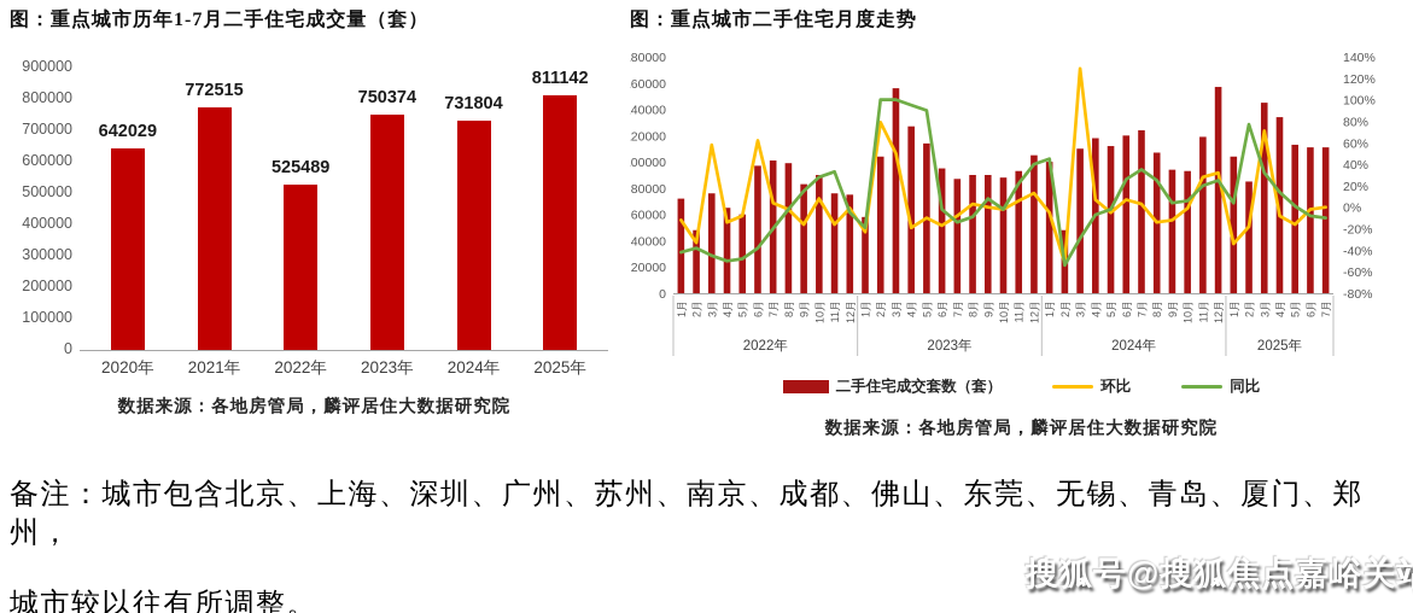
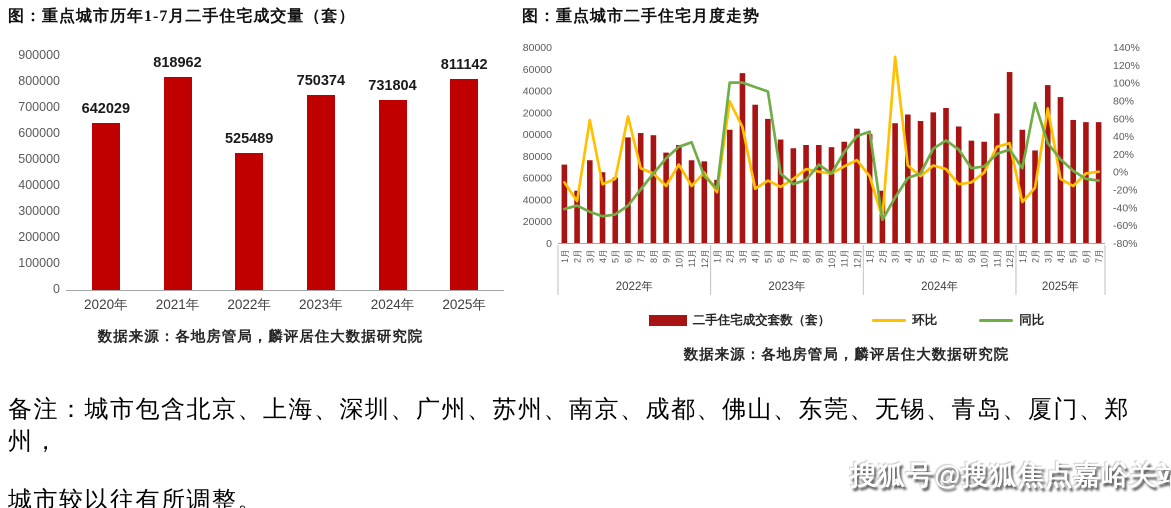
图：重点城市历年1-7月二手住宅成交量（套）/2021年: 772515 -> 818962
